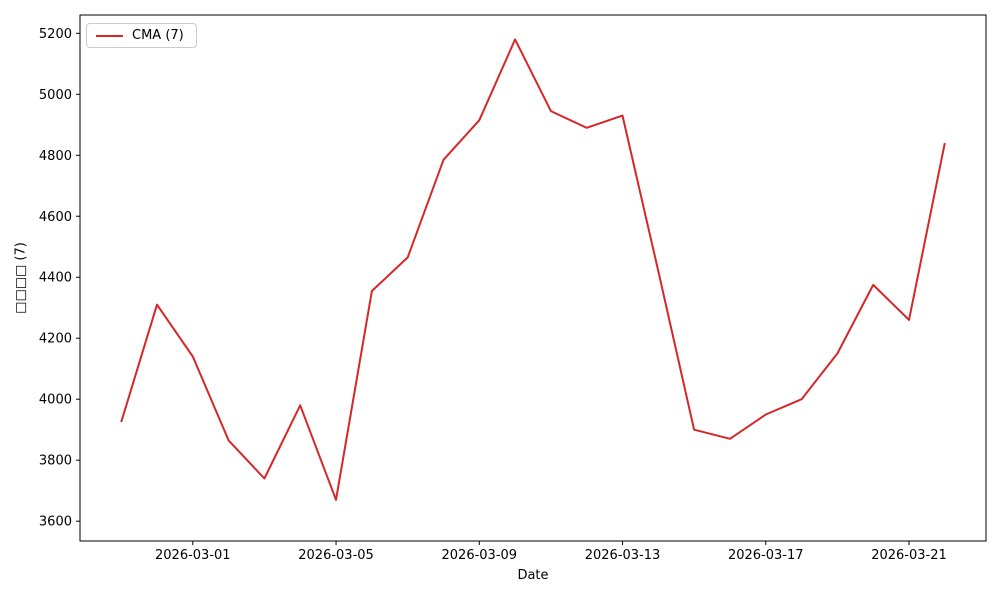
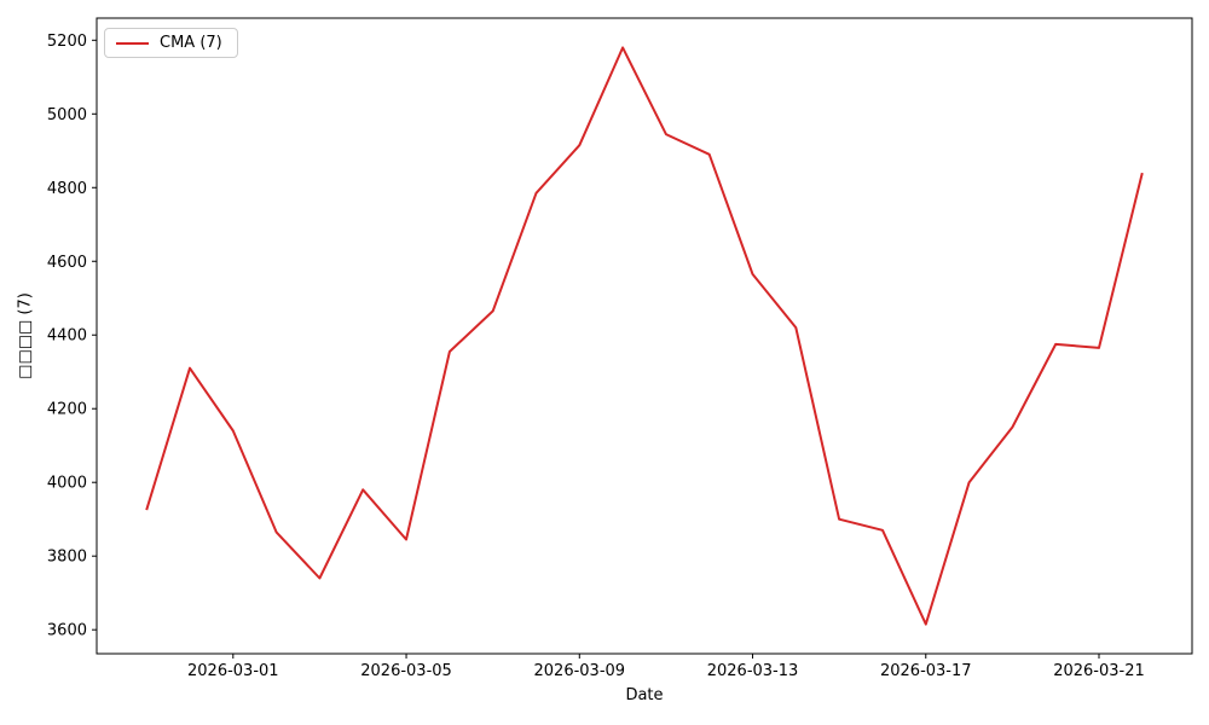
2026-03-05: 3670 -> 3840
2026-03-13: 4930 -> 4560
2026-03-17: 3950 -> 3620
2026-03-21: 4260 -> 4360
